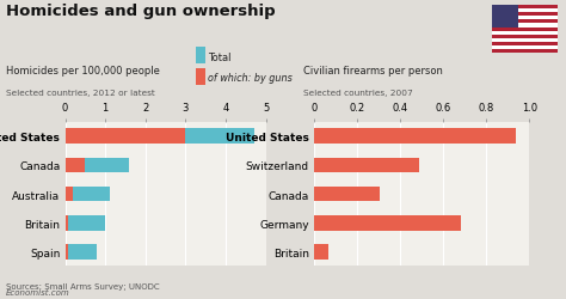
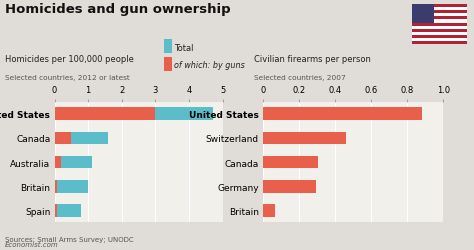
United States: 0.94 -> 0.88
Switzerland: 0.49 -> 0.46
Germany: 0.68 -> 0.29
